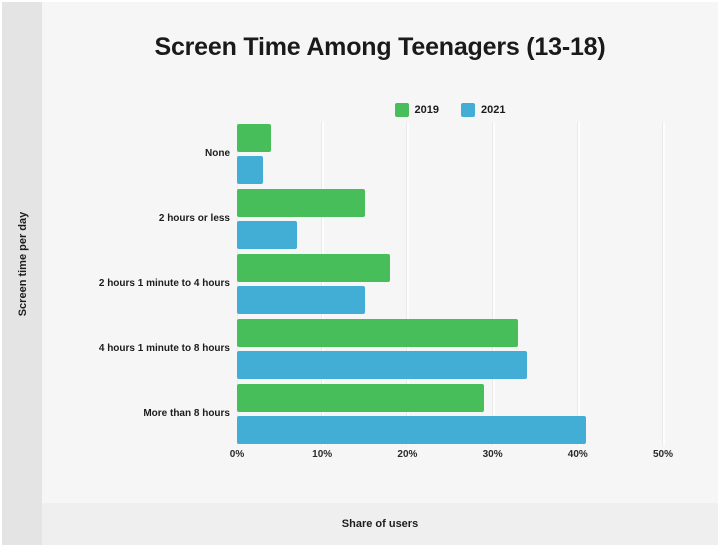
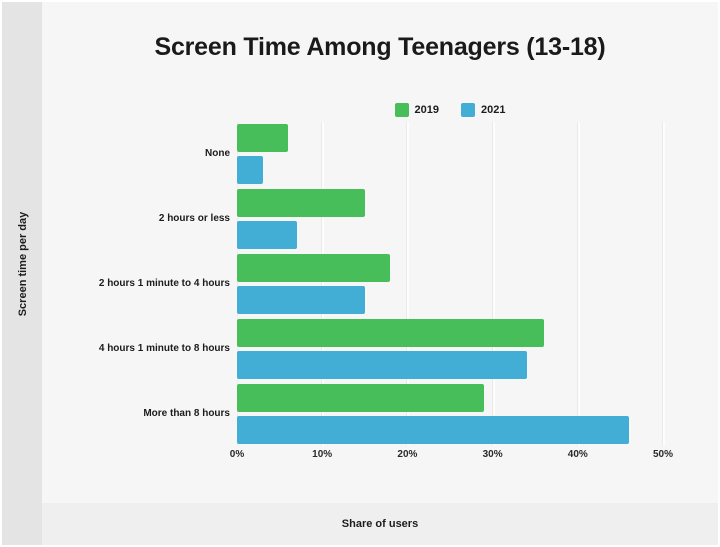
2019/None: 4% -> 6%
2019/4 hours 1 minute to 8 hours: 33% -> 36%
2021/More than 8 hours: 41% -> 46%
